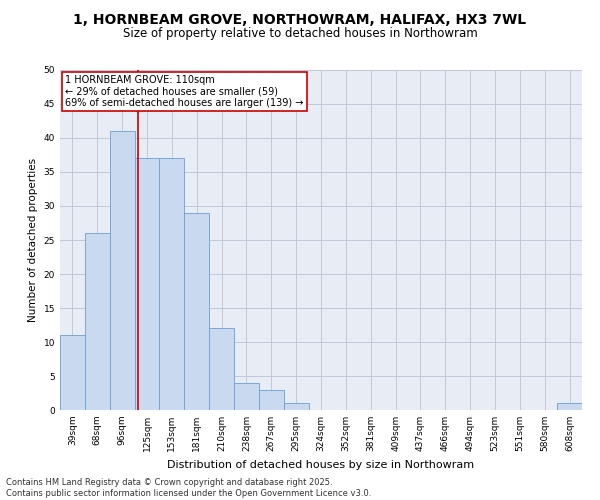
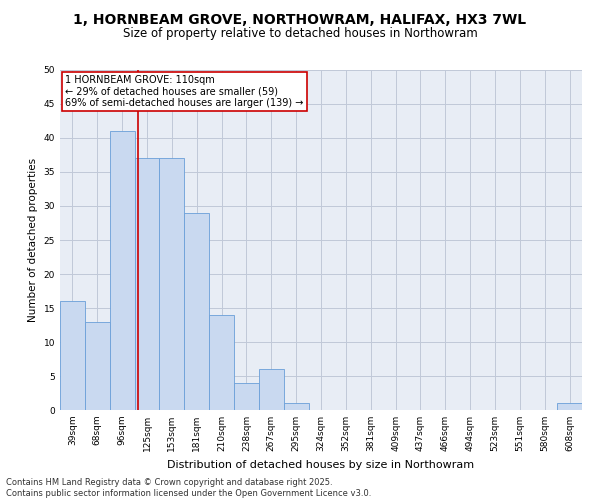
39sqm: 11 -> 16
68sqm: 26 -> 13
210sqm: 12 -> 14
267sqm: 3 -> 6
